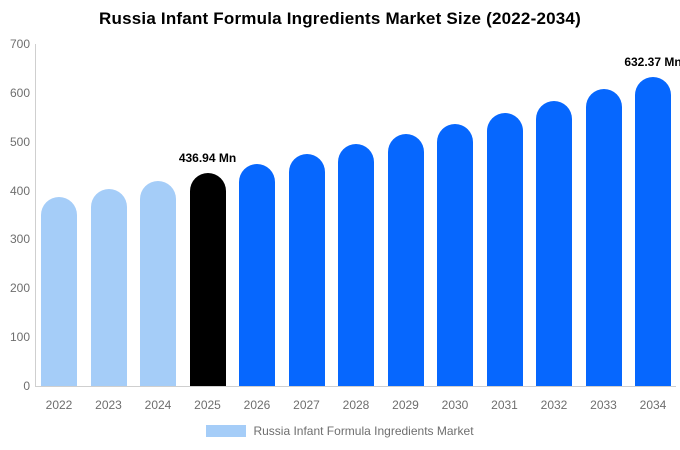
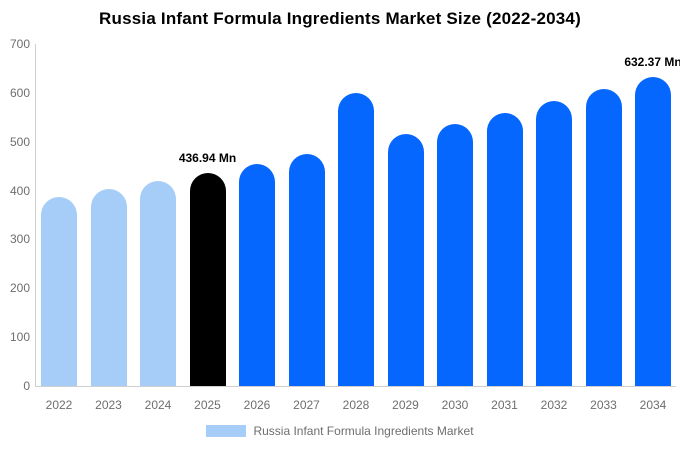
2028: 490 -> 600
